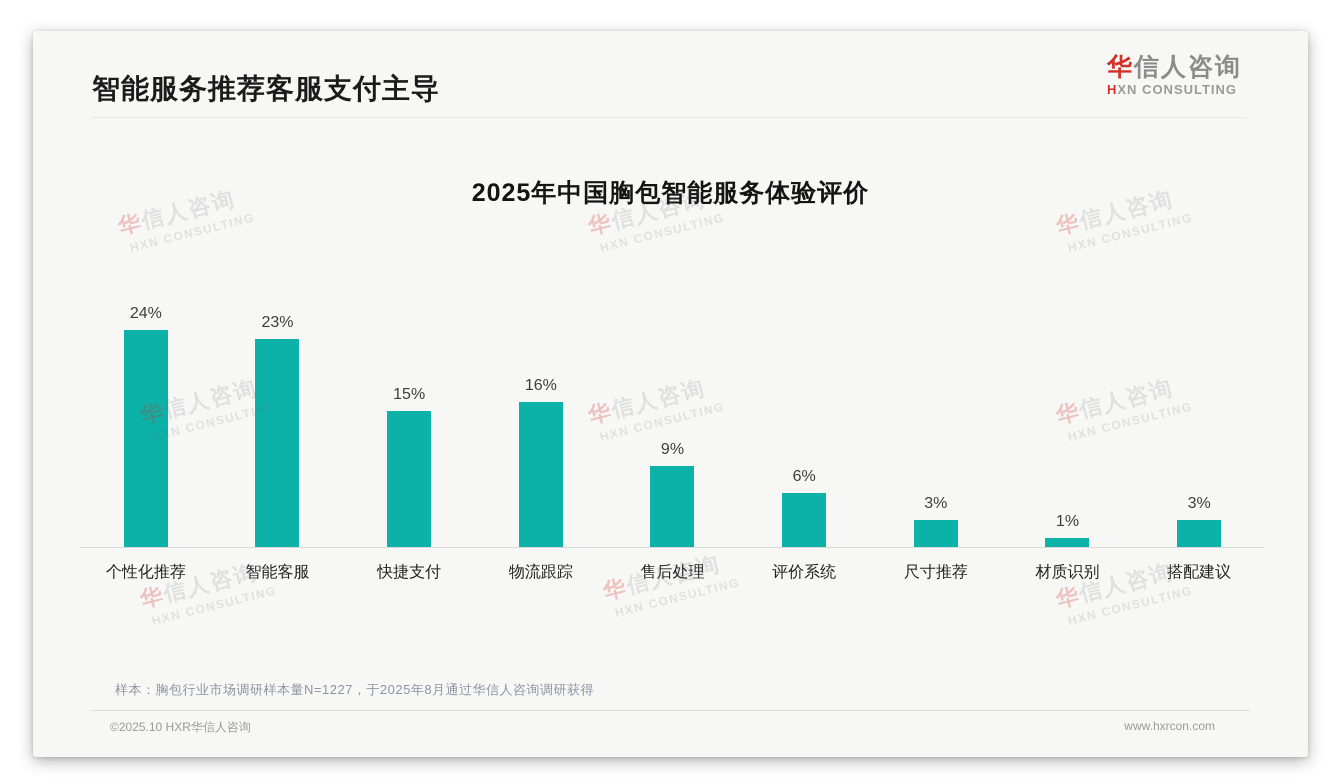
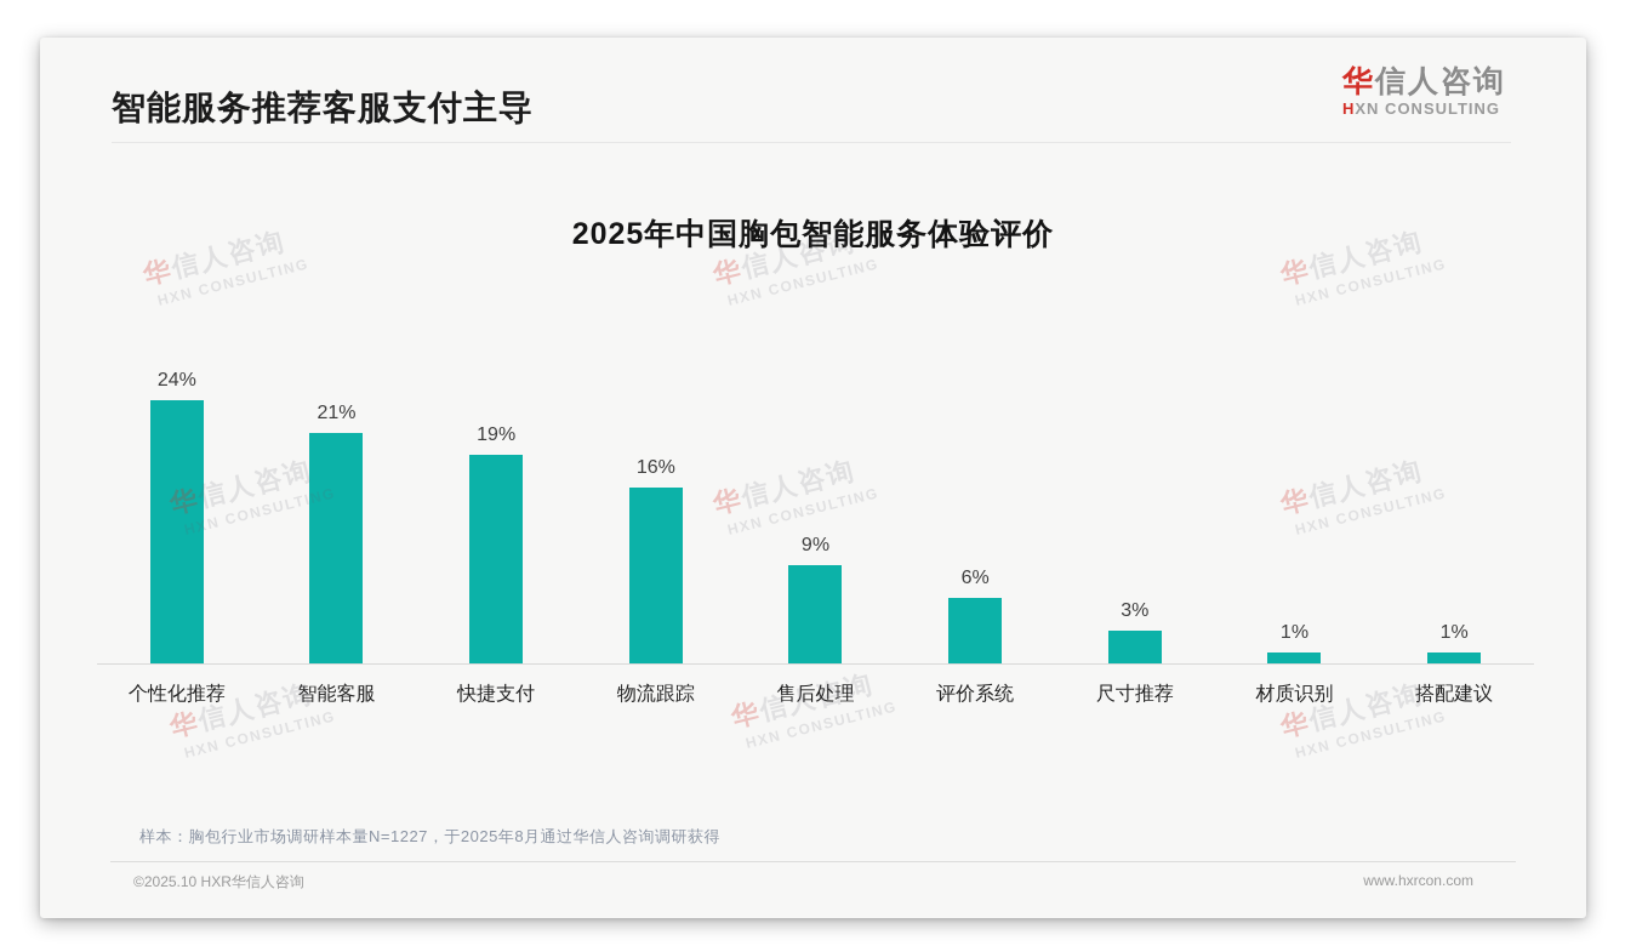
智能客服: 23% -> 21%
快捷支付: 15% -> 19%
搭配建议: 3% -> 1%
